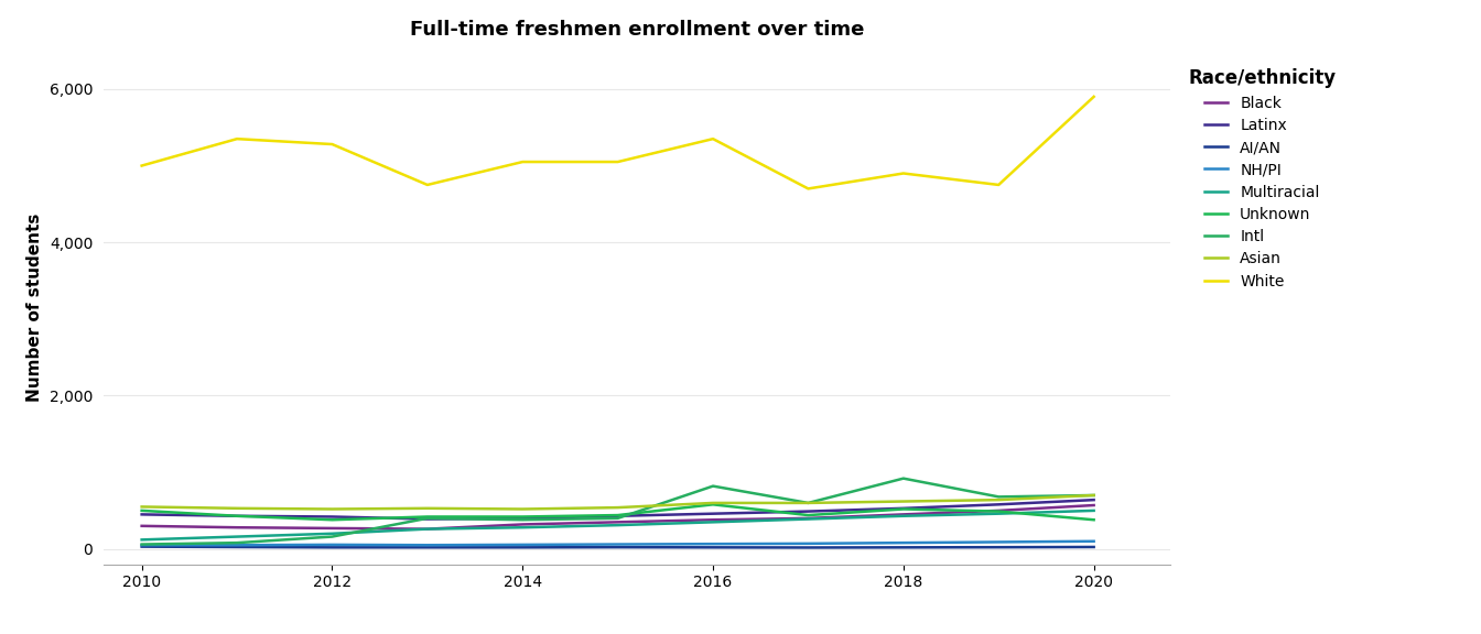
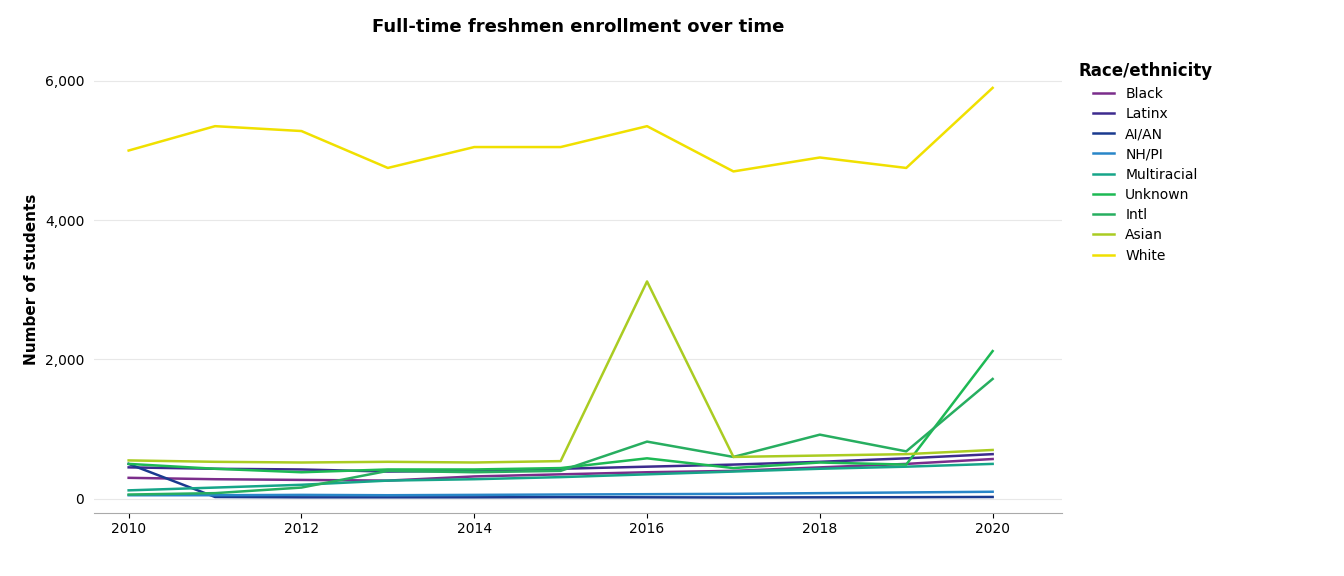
AI/AN/2010: 30 -> 500
Asian/2016: 600 -> 3,120
Unknown/2020: 380 -> 2,120
Intl/2020: 700 -> 1,720
